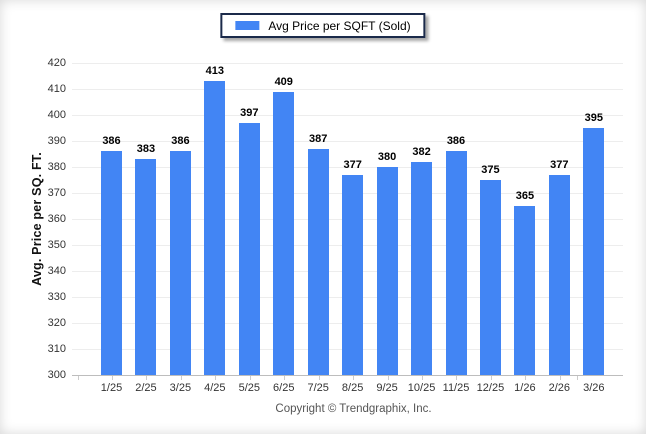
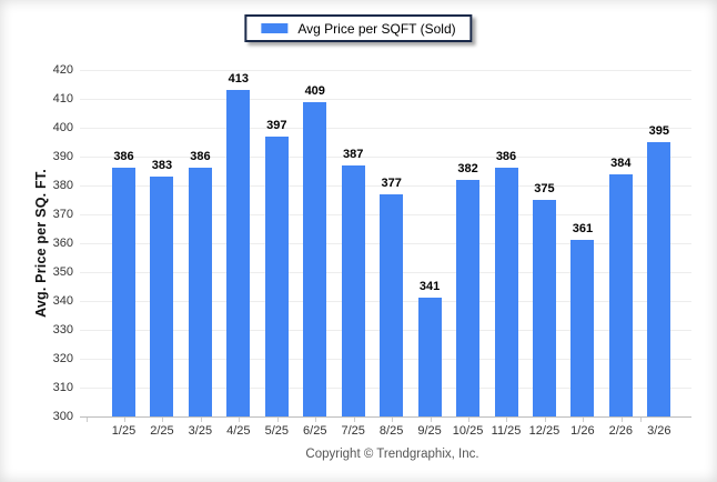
9/25: 380 -> 341
1/26: 365 -> 361
2/26: 377 -> 384
